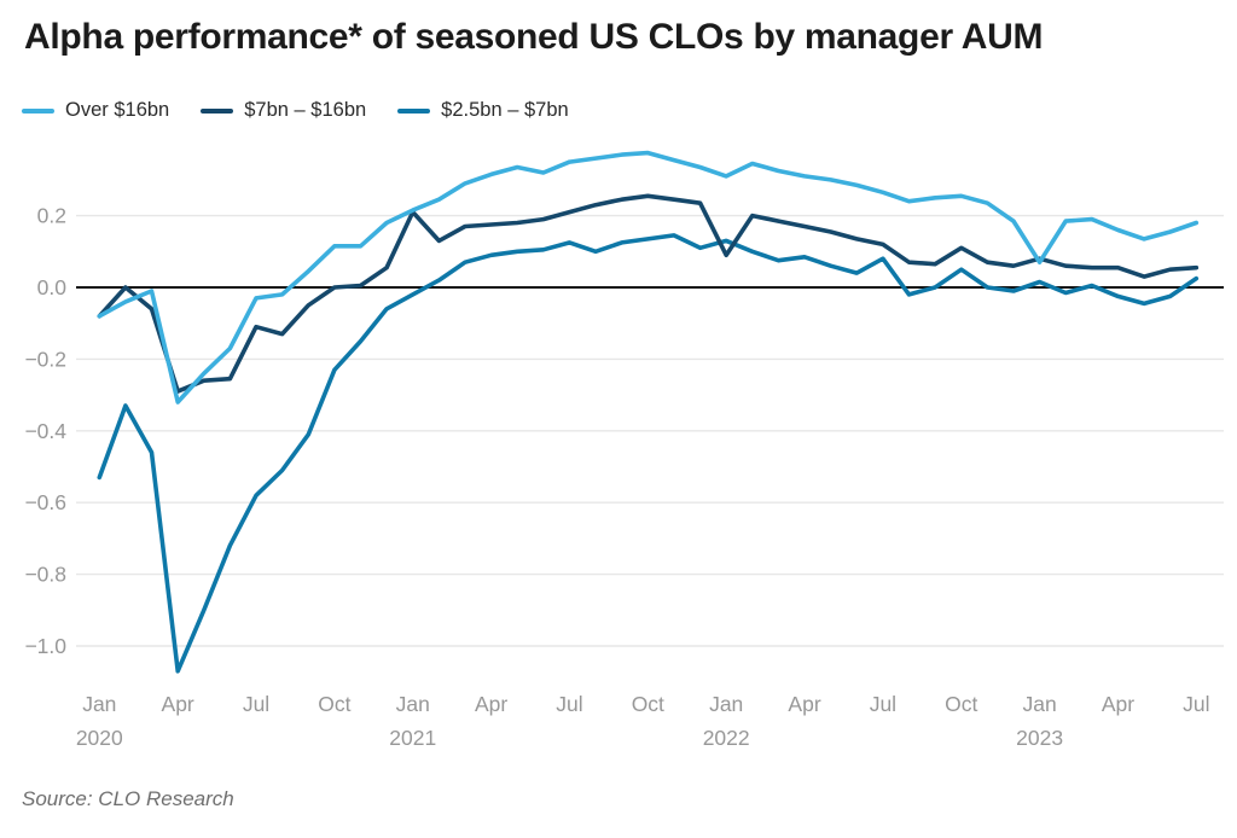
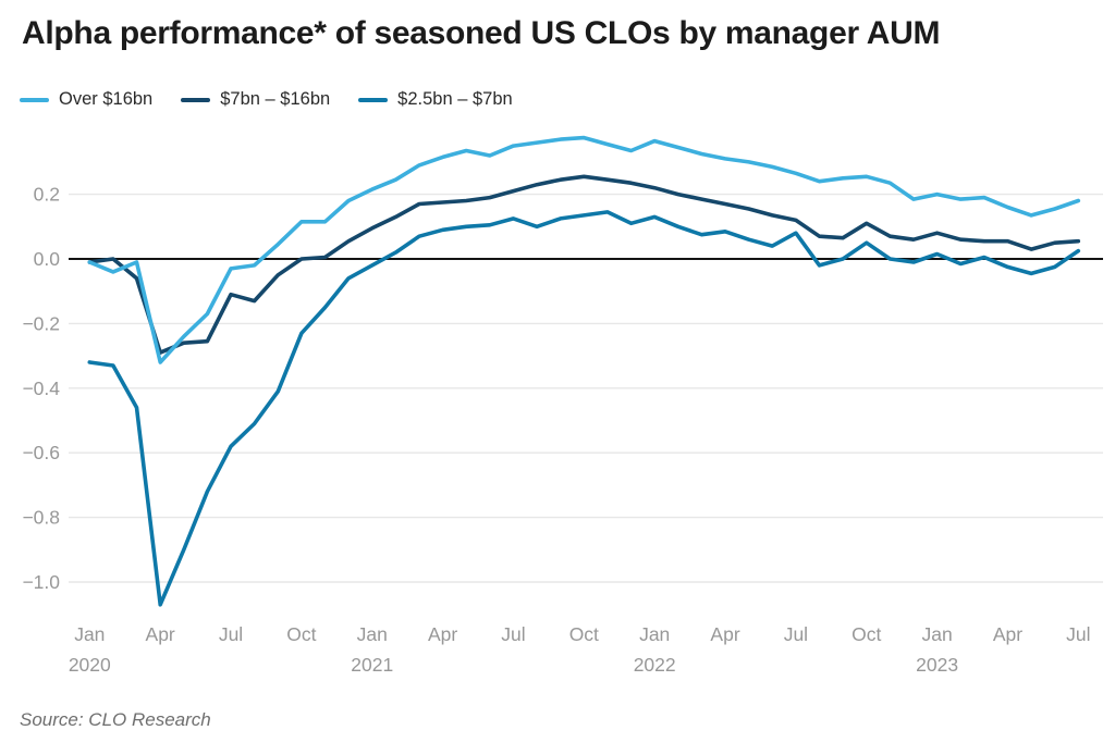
Over $16bn/Jan 2020: -0.08 -> -0.01
$7bn – $16bn/Jan 2020: -0.08 -> -0.01
$2.5bn – $7bn/Jan 2020: -0.53 -> -0.32
$7bn – $16bn/Jan 2021: 0.21 -> 0.10
Over $16bn/Jan 2022: 0.31 -> 0.36
$7bn – $16bn/Jan 2022: 0.09 -> 0.22
Over $16bn/Jan 2023: 0.07 -> 0.20
